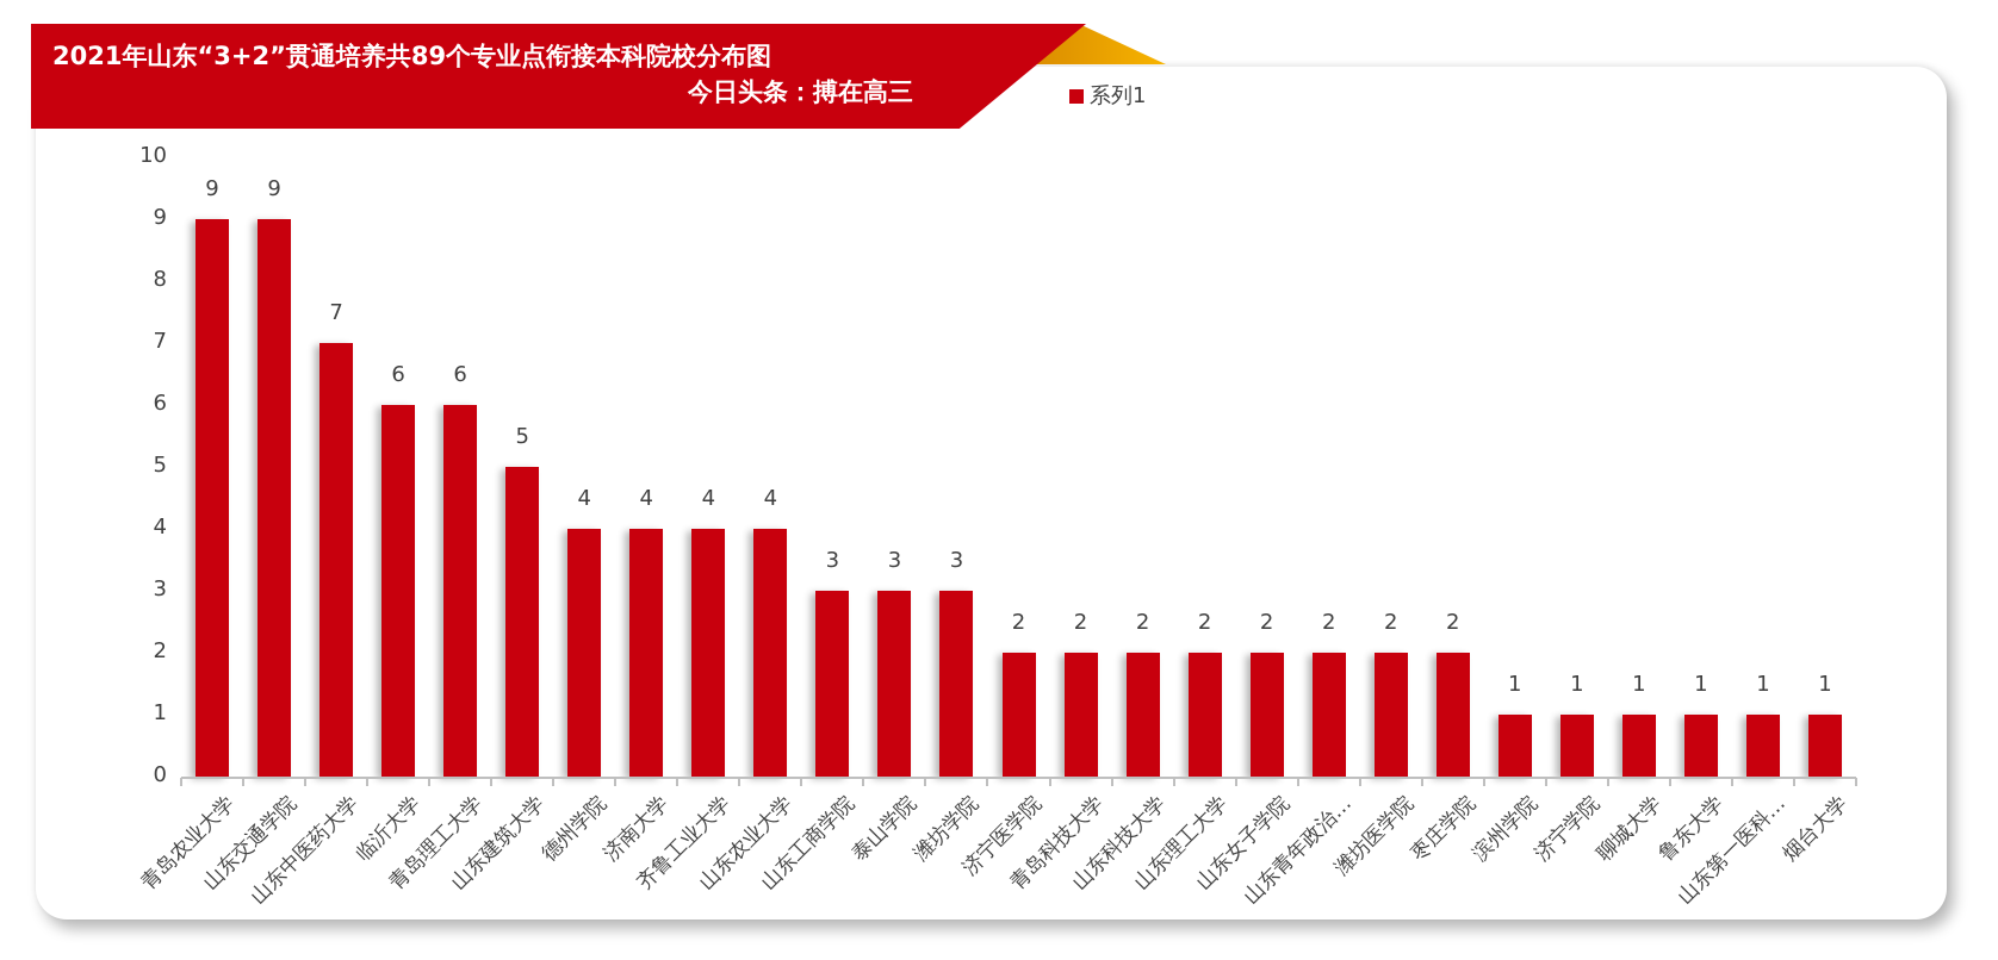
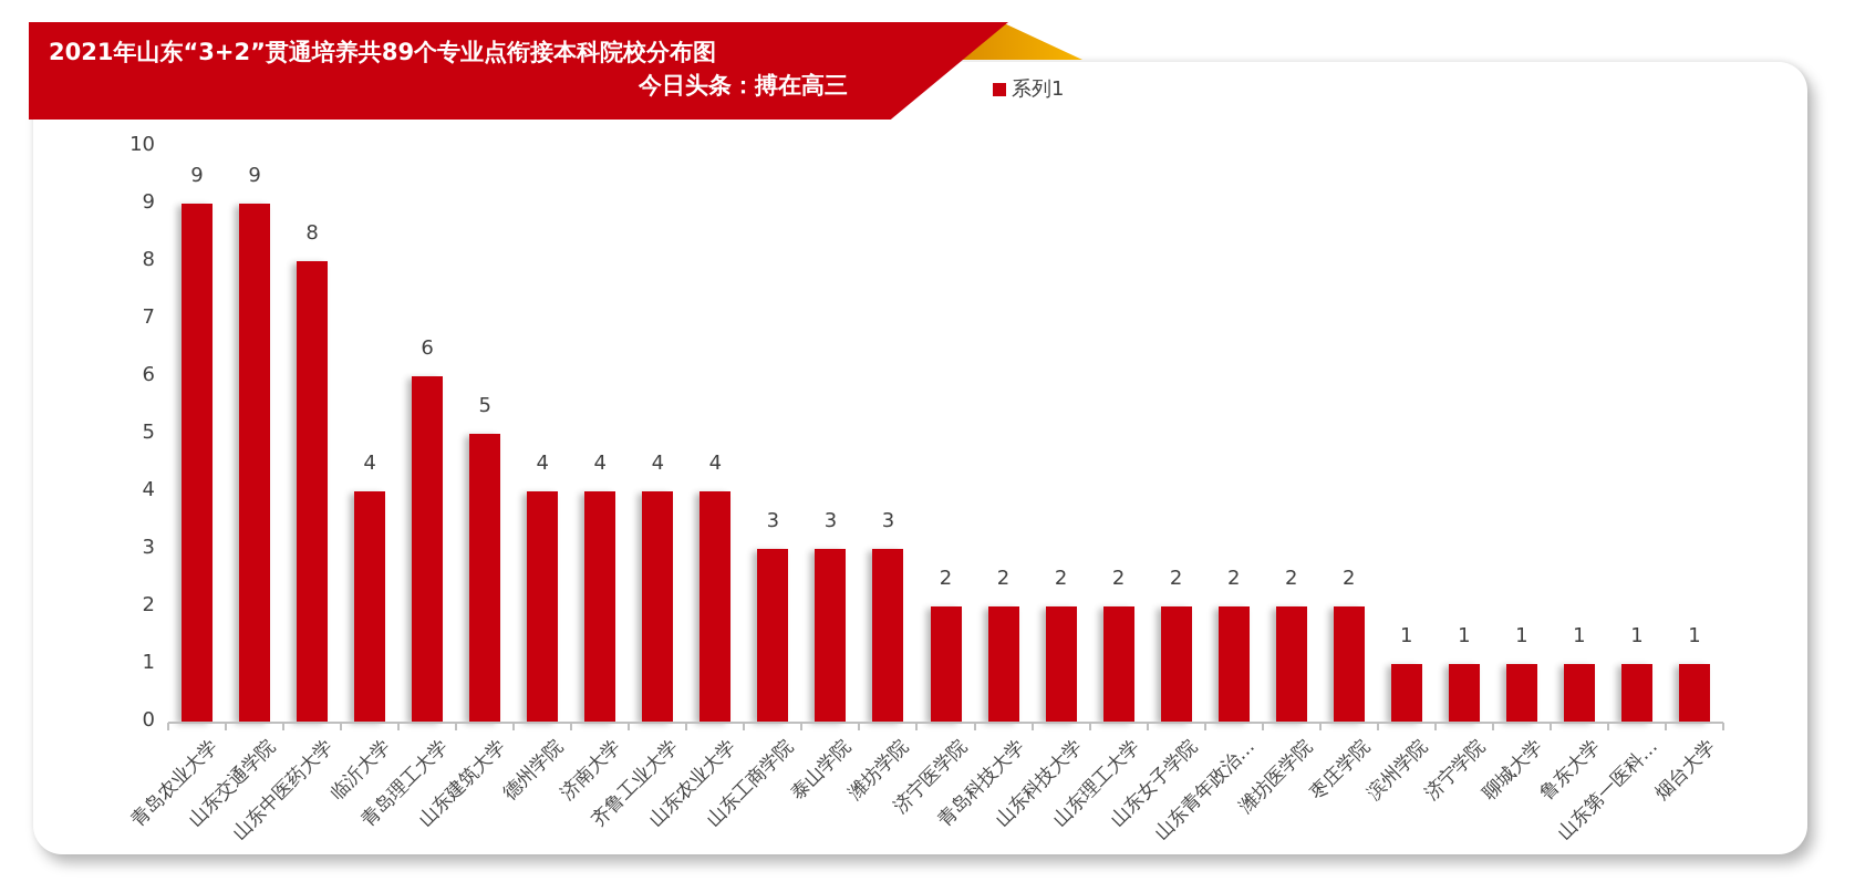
山东中医药大学: 7 -> 8
临沂大学: 6 -> 4
